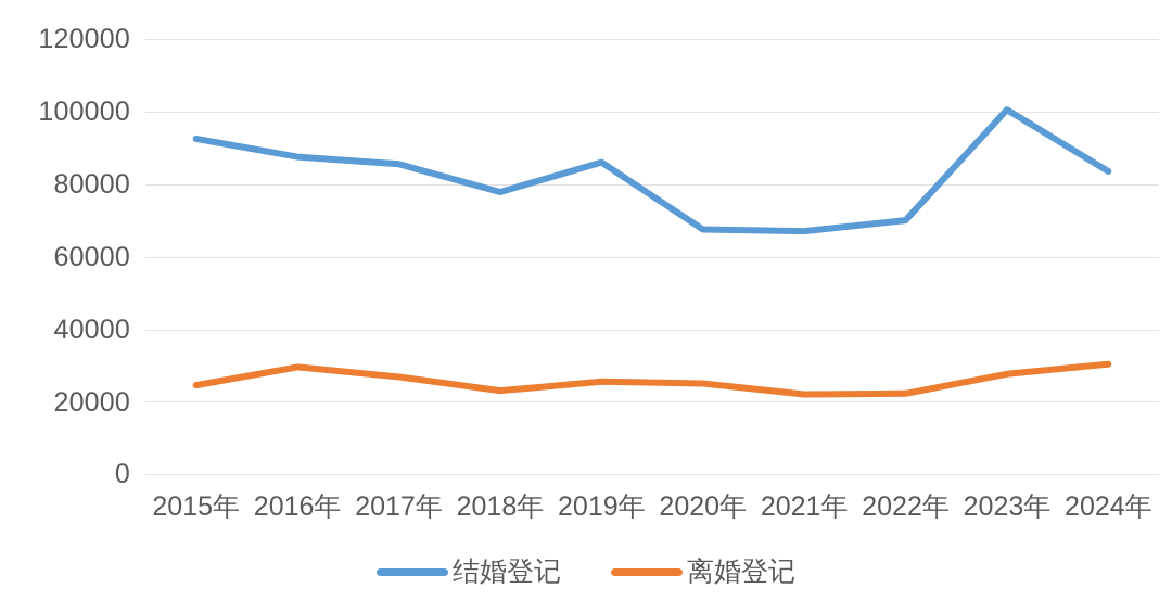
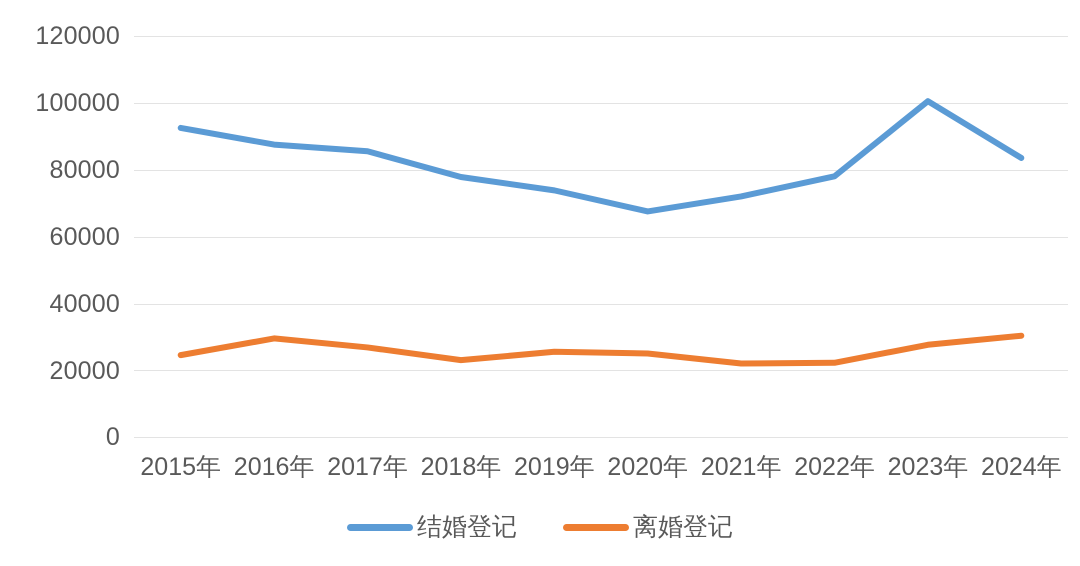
结婚登记/2019年: 86000 -> 74000
结婚登记/2021年: 67000 -> 72000
结婚登记/2022年: 70000 -> 78000
